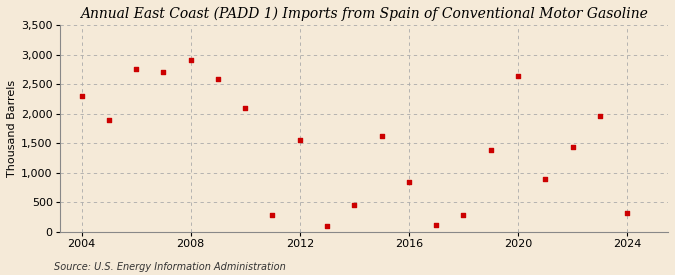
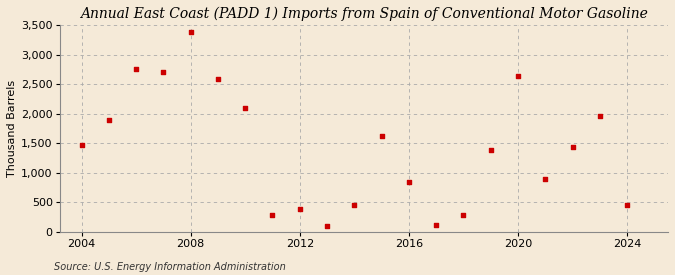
2004: 2,300 -> 1,470
2008: 2,920 -> 3,390
2012: 1,560 -> 390
2024: 320 -> 460
